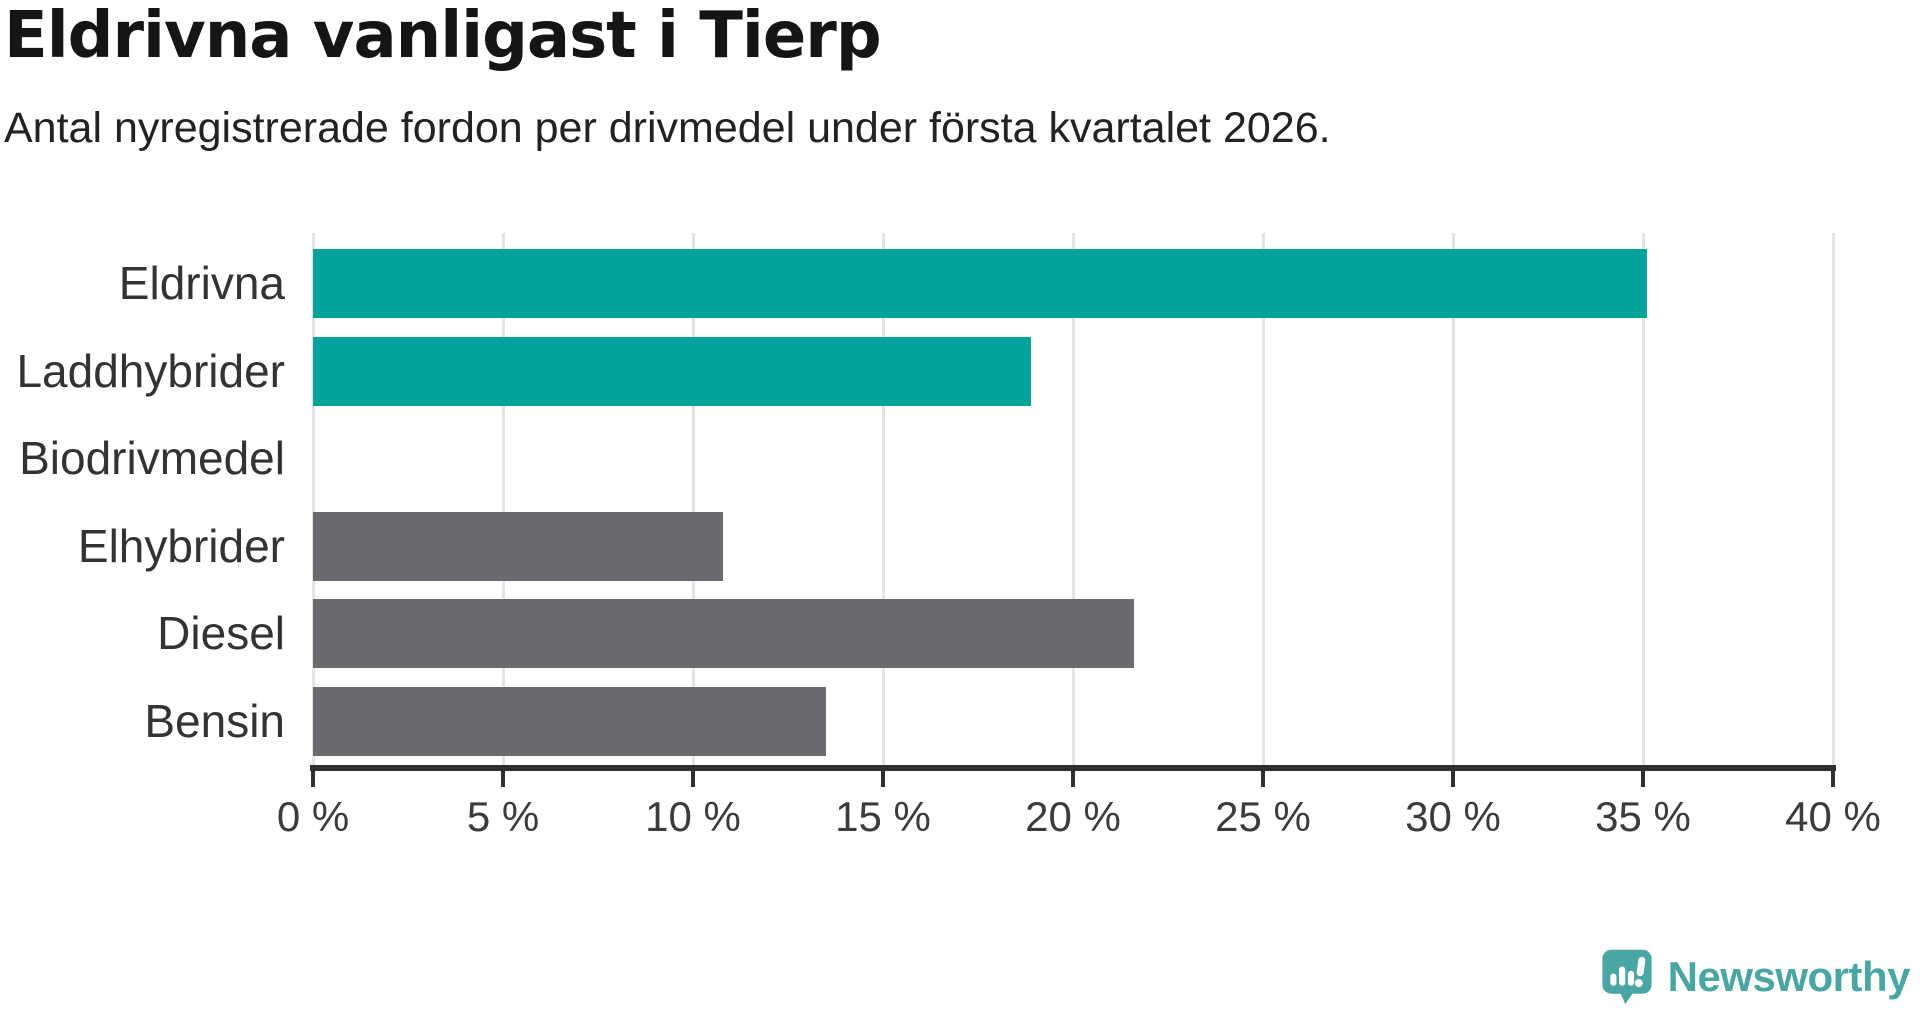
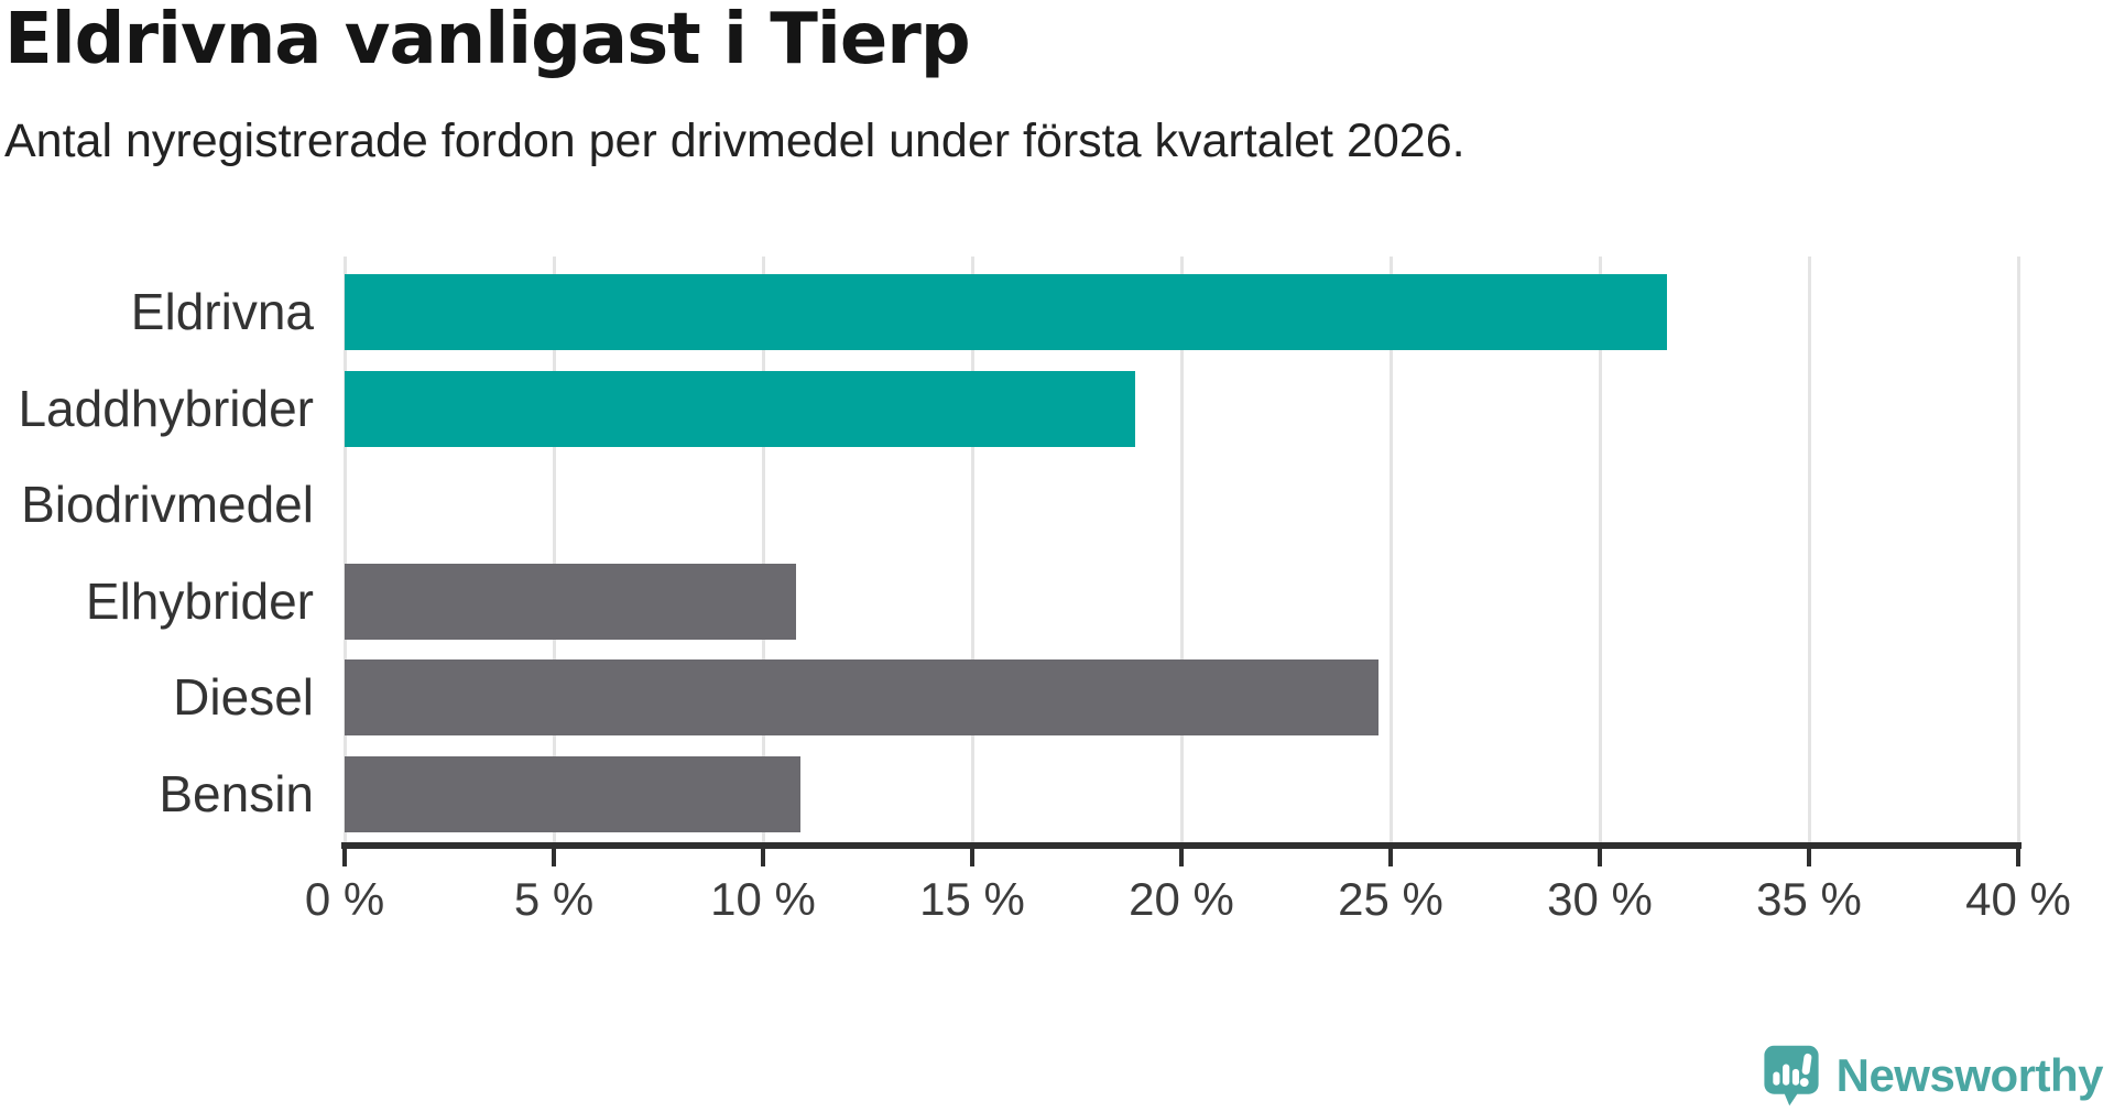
Eldrivna: 35.1% -> 31.6%
Diesel: 21.6% -> 24.7%
Bensin: 13.5% -> 10.9%
